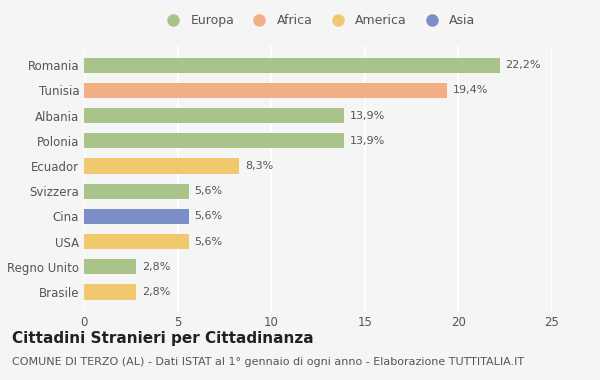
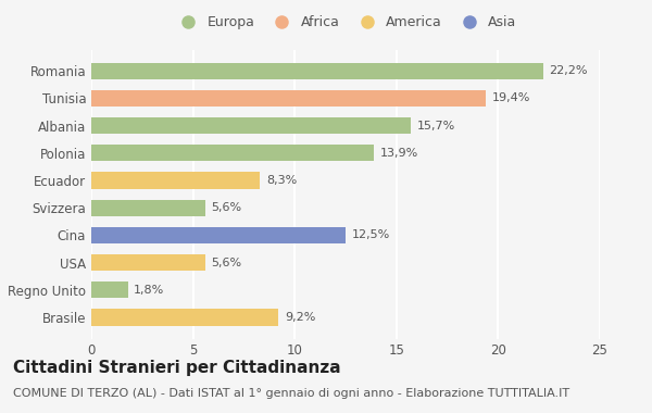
Albania: 13,9% -> 15,7%
Cina: 5,6% -> 12,5%
Regno Unito: 2,8% -> 1,8%
Brasile: 2,8% -> 9,2%
